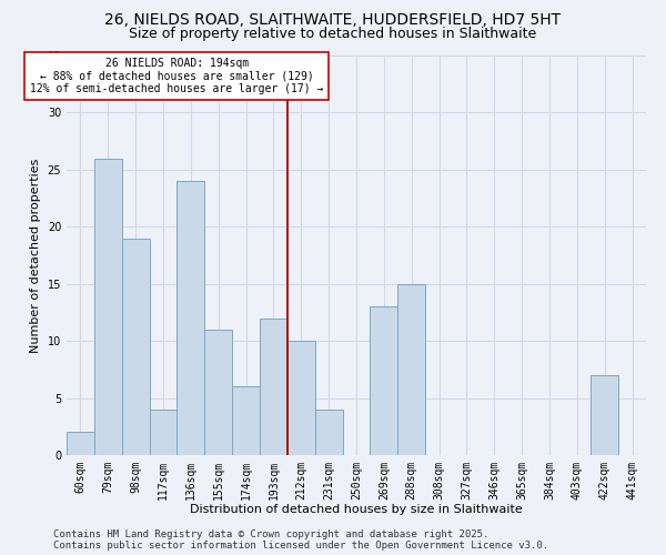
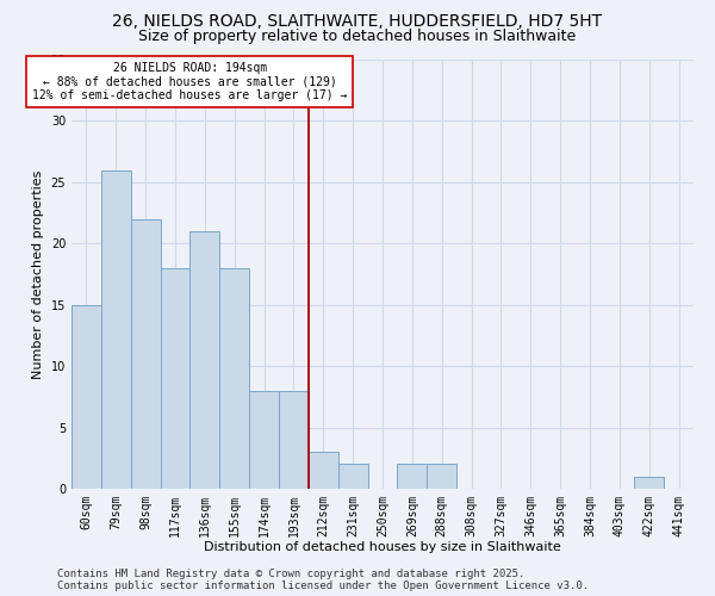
60sqm: 2 -> 15
98sqm: 19 -> 22
117sqm: 4 -> 18
136sqm: 24 -> 21
155sqm: 11 -> 18
174sqm: 6 -> 8
193sqm: 12 -> 8
212sqm: 10 -> 3
231sqm: 4 -> 2
269sqm: 13 -> 2
288sqm: 15 -> 2
422sqm: 7 -> 1
